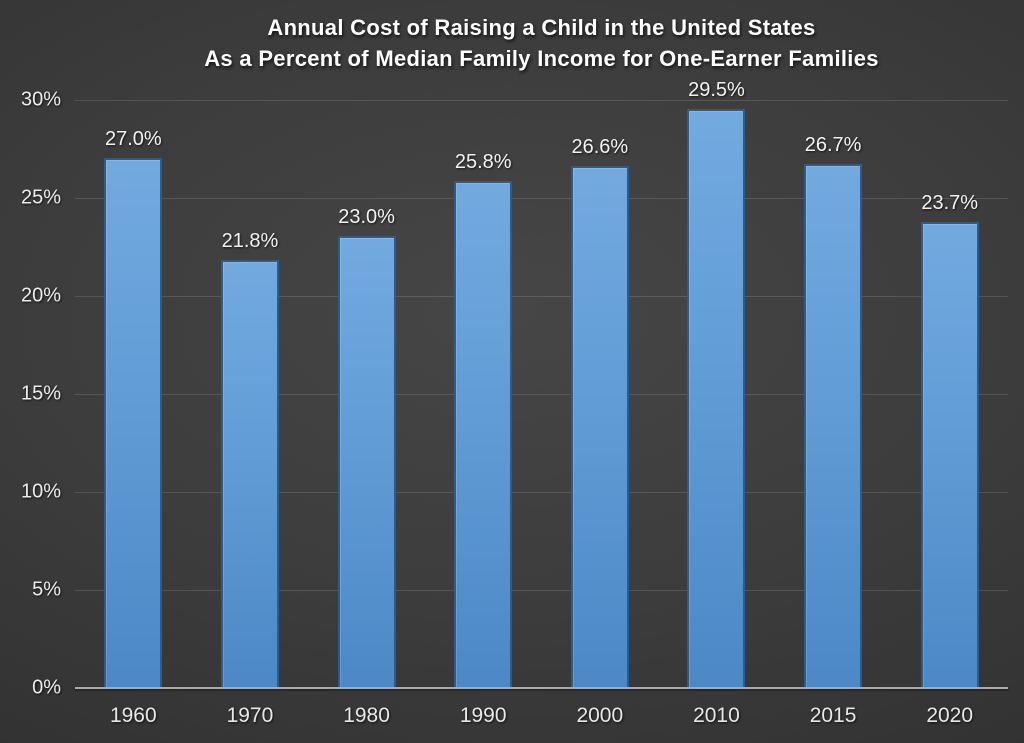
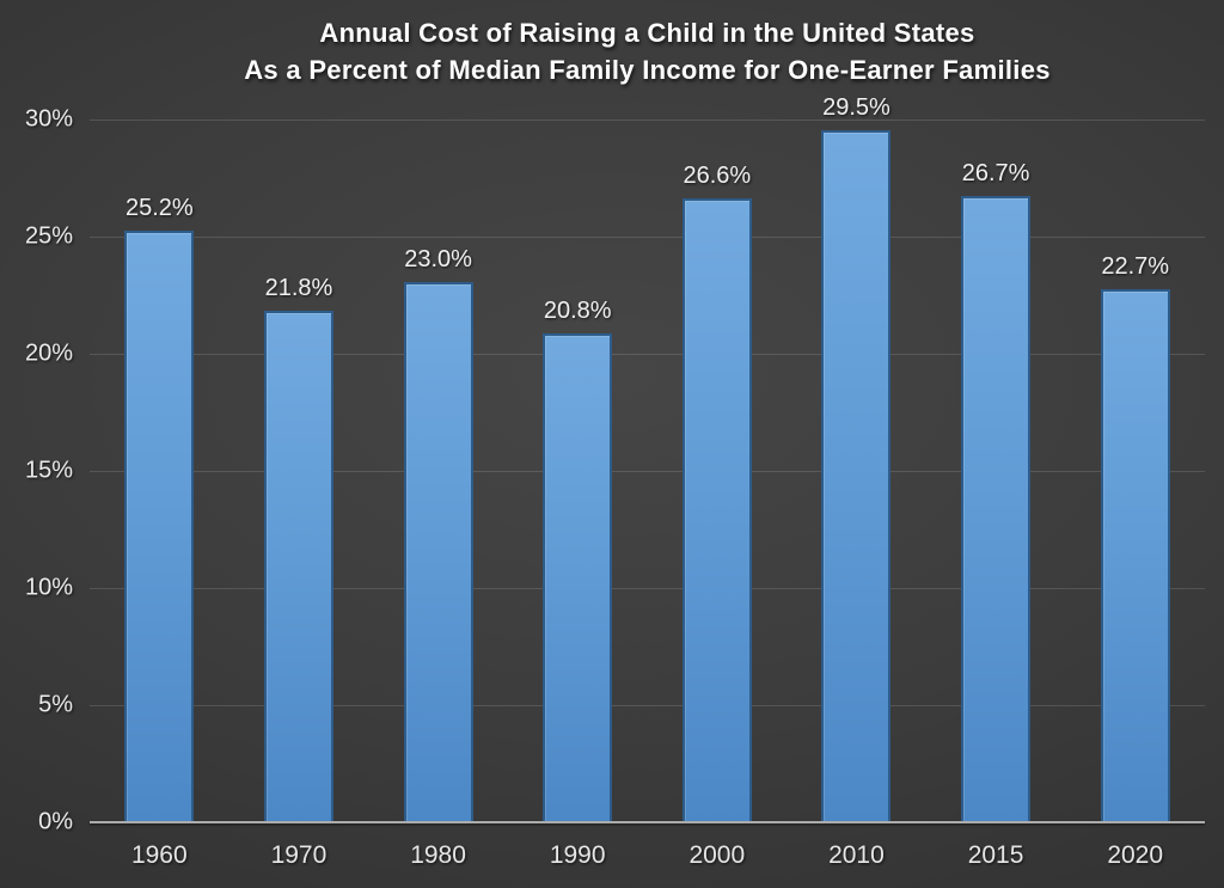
1960: 27.0% -> 25.2%
1990: 25.8% -> 20.8%
2020: 23.7% -> 22.7%
